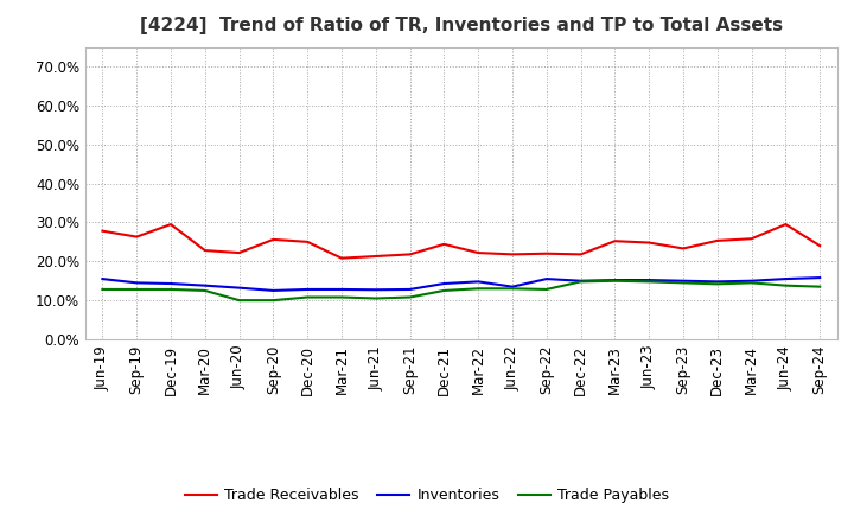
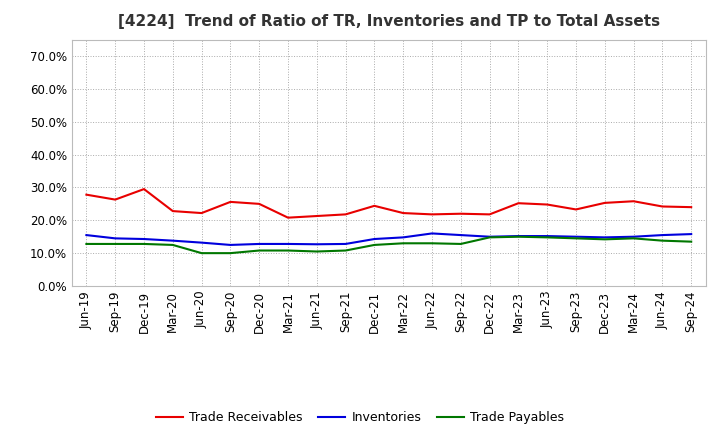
Inventories/Jun-22: 13.5% -> 16.0%
Trade Receivables/Jun-24: 29.5% -> 24.2%
